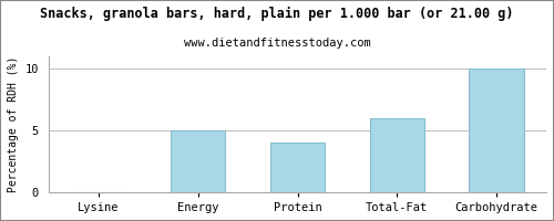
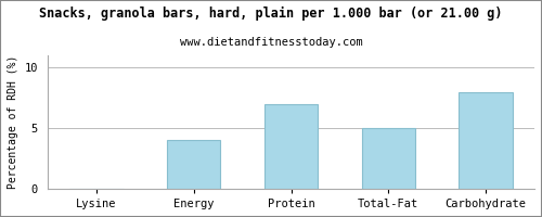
Energy: 5 -> 4
Protein: 4 -> 7
Total-Fat: 6 -> 5
Carbohydrate: 10 -> 8
